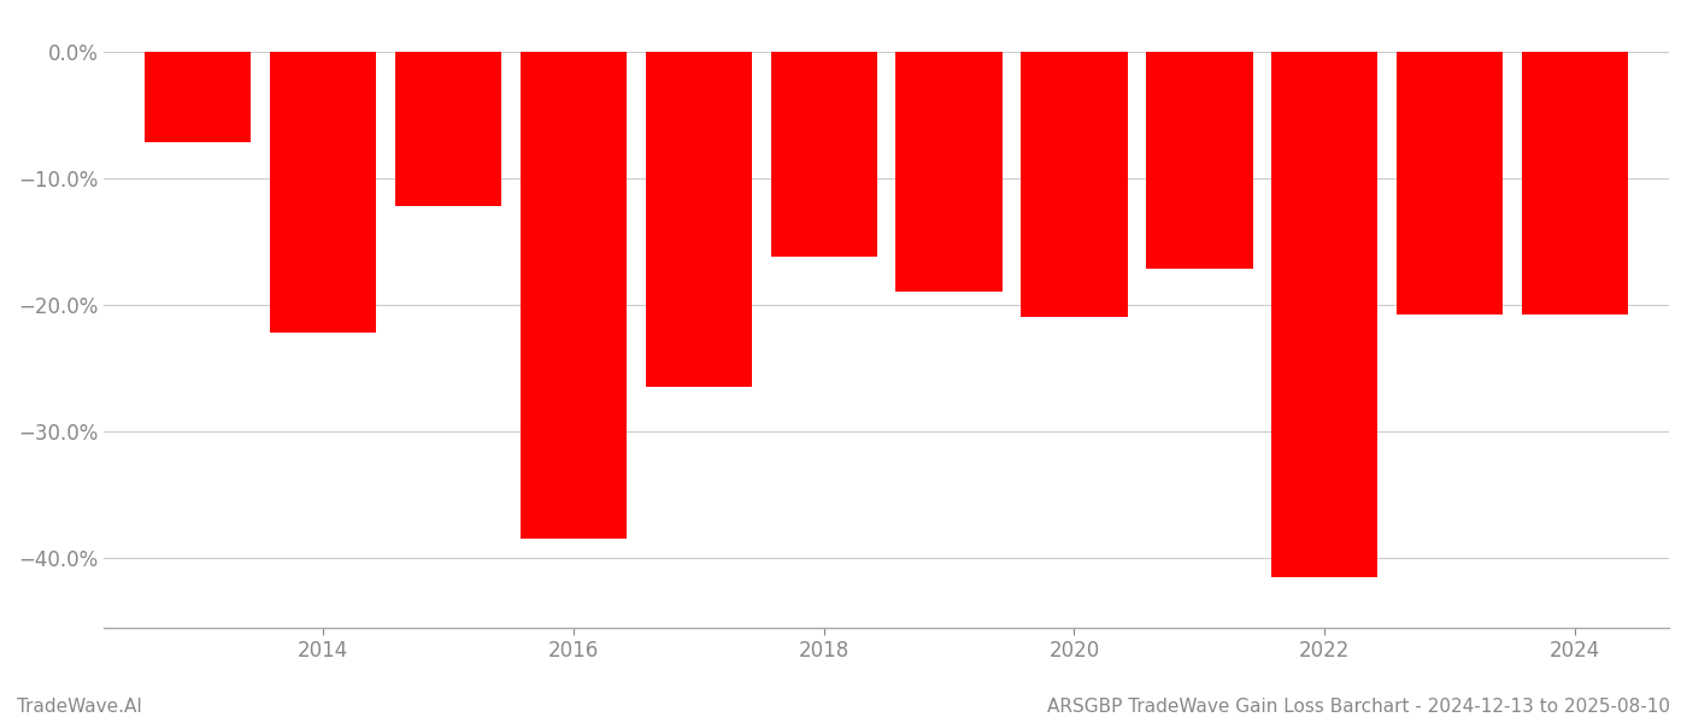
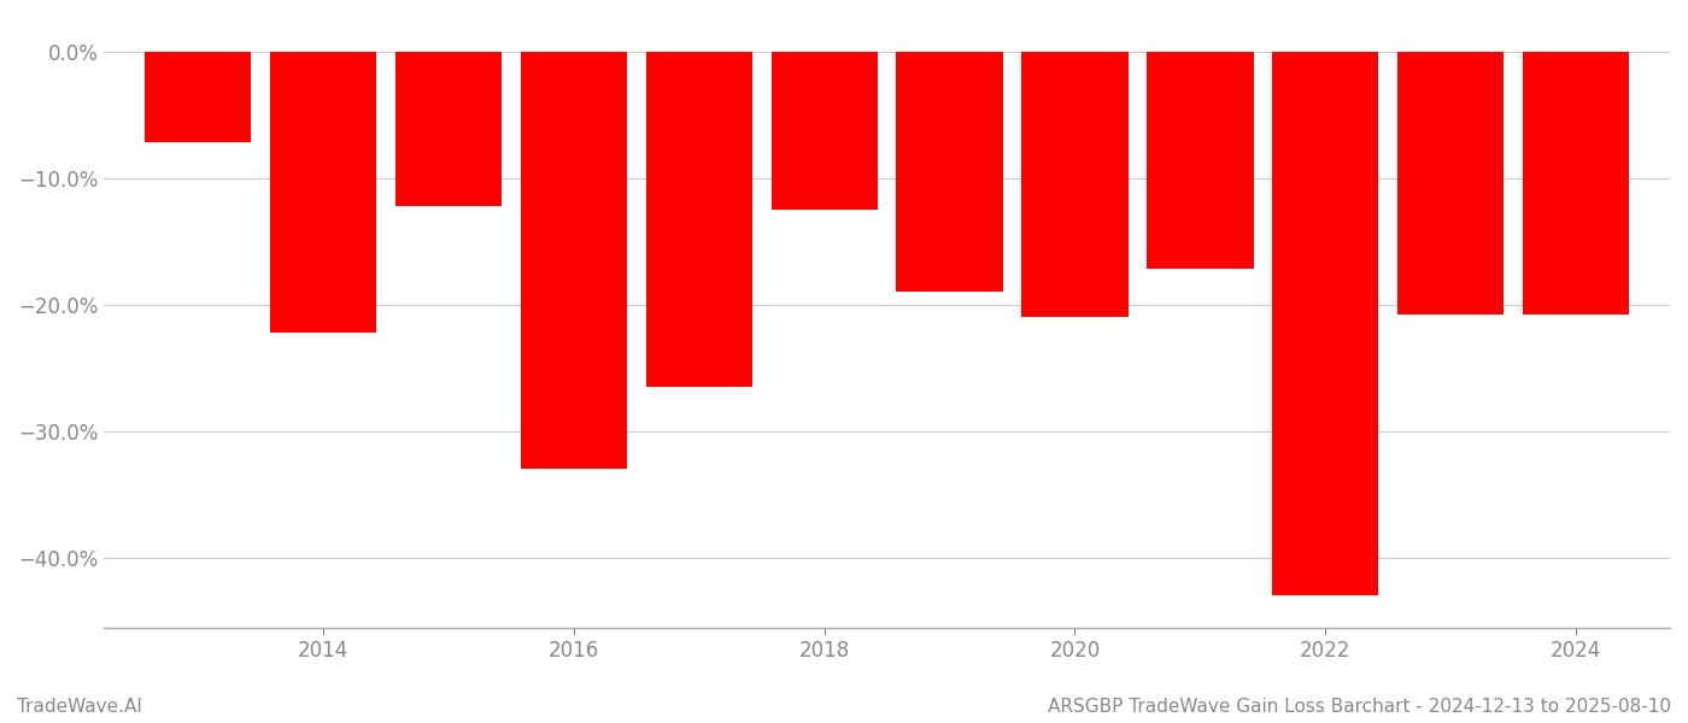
2016: -38.5% -> -33.0%
2018: -16.2% -> -12.5%
2022: -41.5% -> -43.0%
